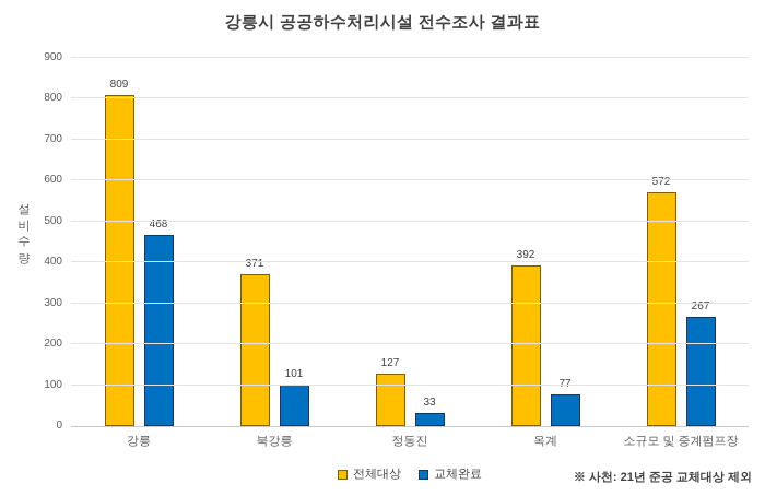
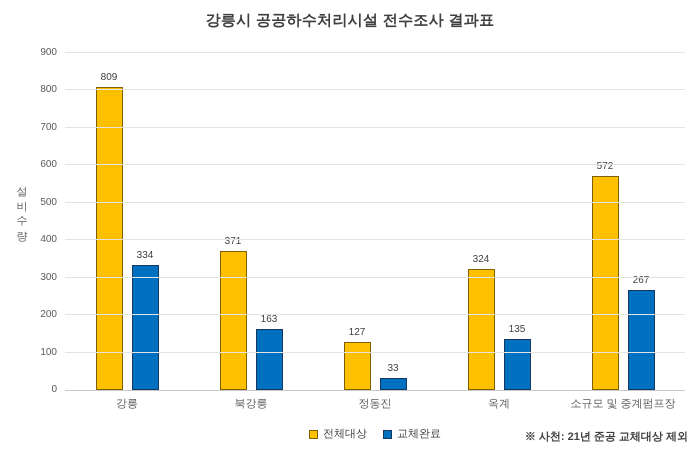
교체완료/강릉: 468 -> 334
교체완료/북강릉: 101 -> 163
전체대상/옥계: 392 -> 324
교체완료/옥계: 77 -> 135
